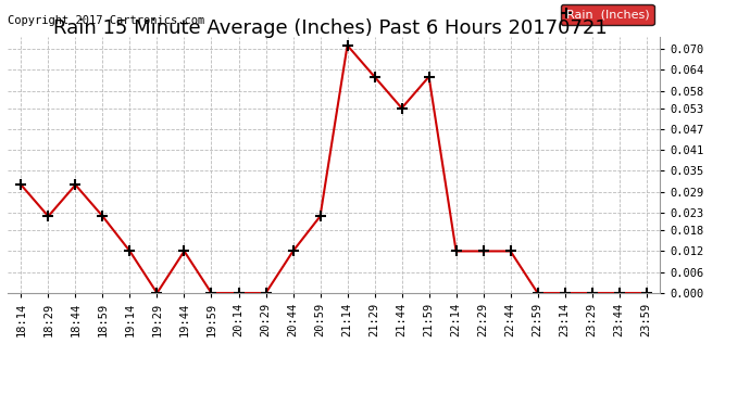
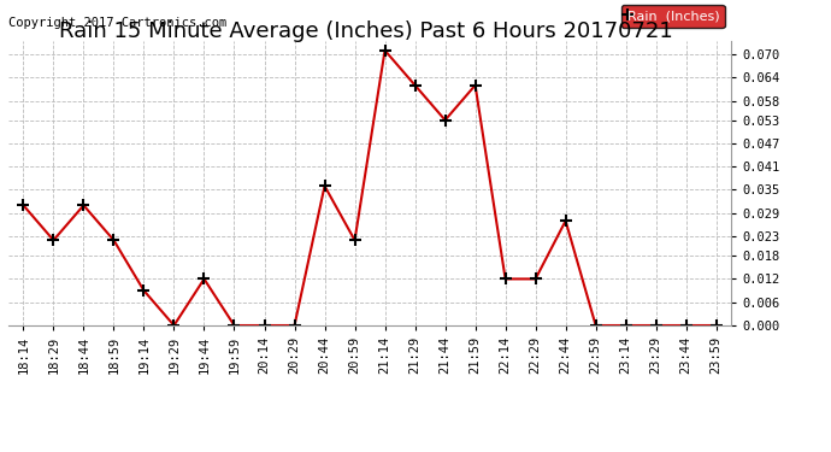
19:14: 0.012 -> 0.009
20:44: 0.012 -> 0.036
22:44: 0.012 -> 0.027
